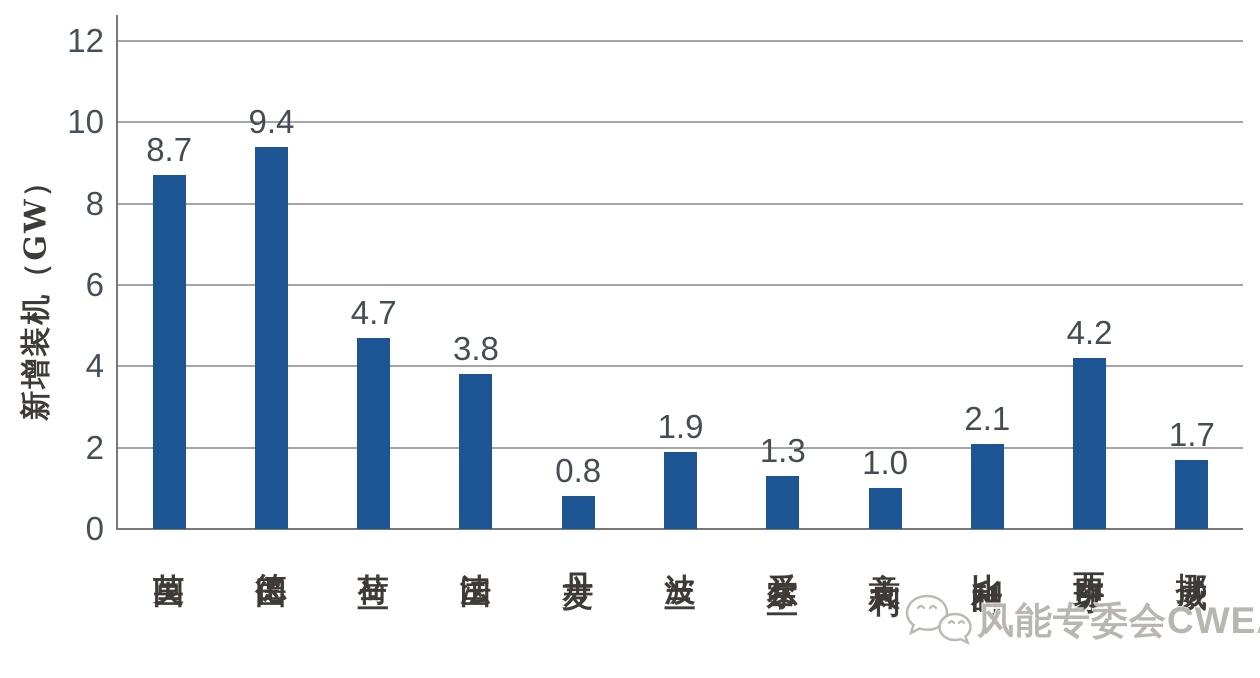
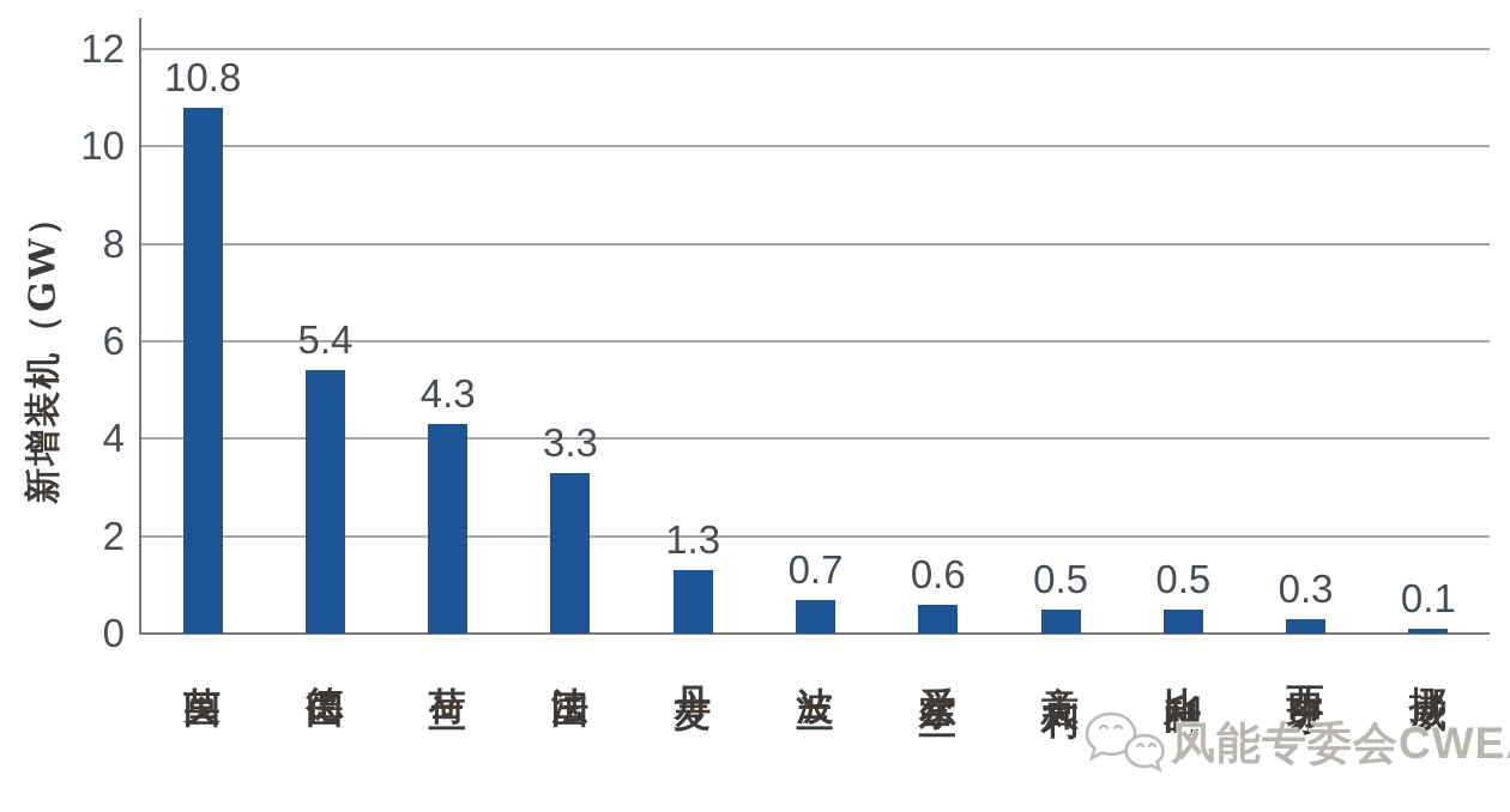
英国: 8.7 -> 10.8
德国: 9.4 -> 5.4
荷兰: 4.7 -> 4.3
法国: 3.8 -> 3.3
丹麦: 0.8 -> 1.3
波兰: 1.9 -> 0.7
爱尔兰: 1.3 -> 0.6
意大利: 1.0 -> 0.5
比利时: 2.1 -> 0.5
西班牙: 4.2 -> 0.3
挪威: 1.7 -> 0.1
